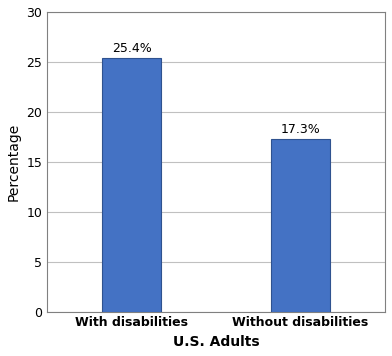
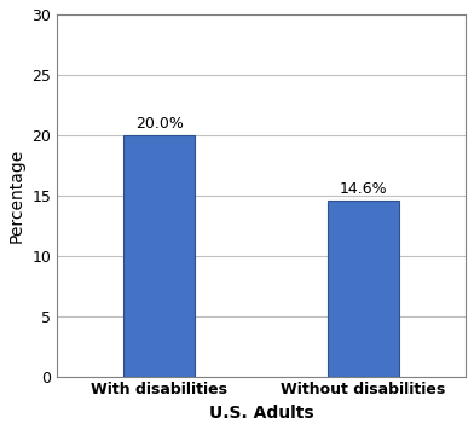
With disabilities: 25.4% -> 20.0%
Without disabilities: 17.3% -> 14.6%
